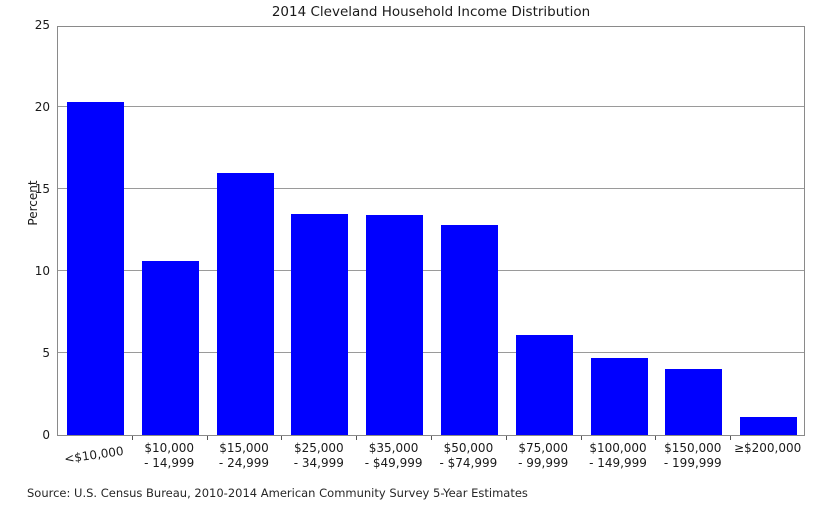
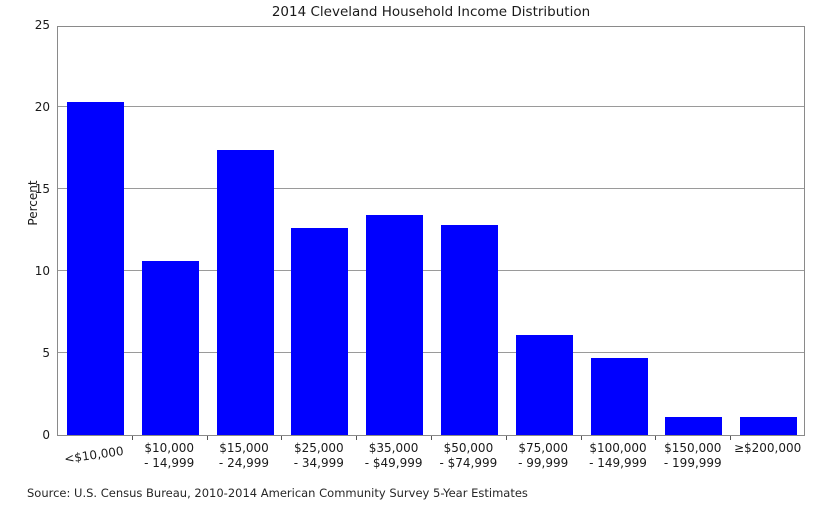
$15,000 - 24,999: 16.0 -> 17.4
$25,000 - 34,999: 13.5 -> 12.6
$150,000 - 199,999: 4.0 -> 1.1
